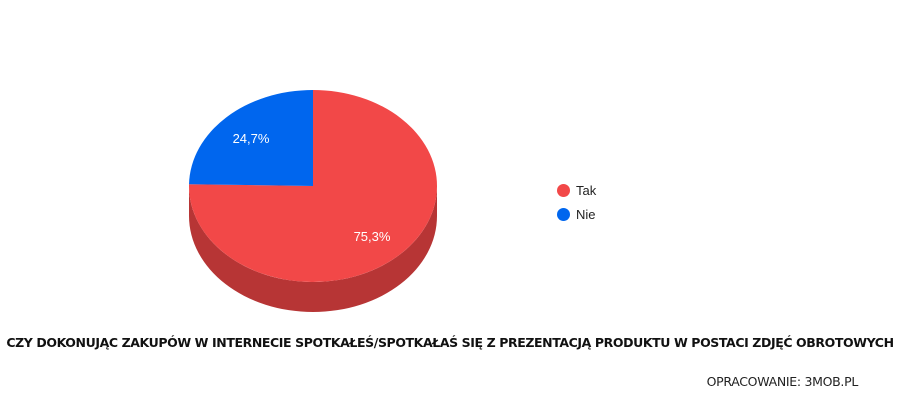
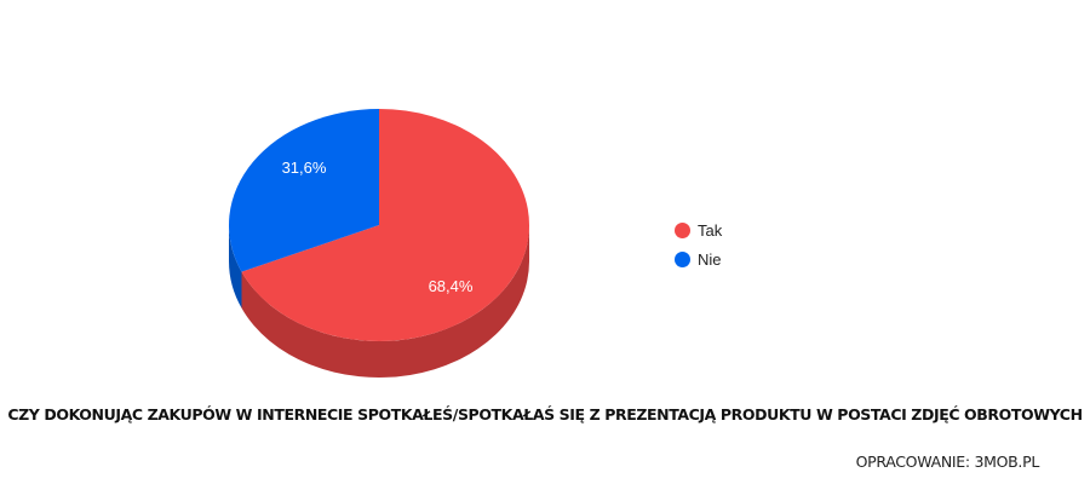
Tak: 75,3% -> 68,4%
Nie: 24,7% -> 31,6%
